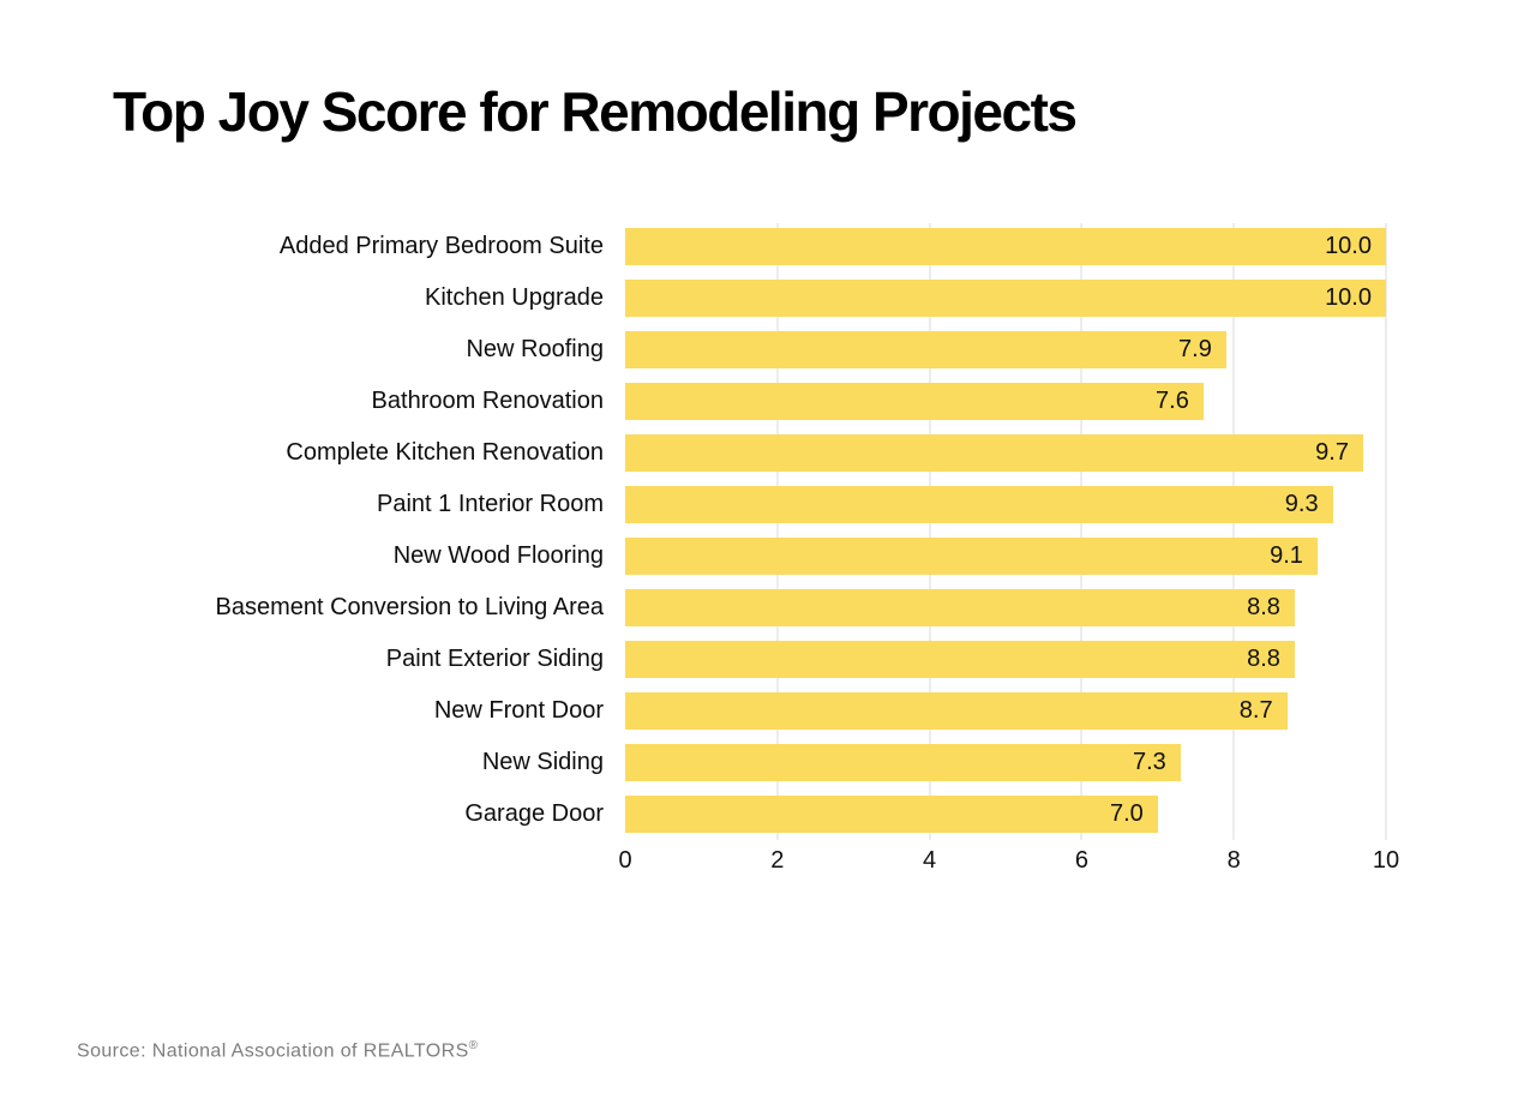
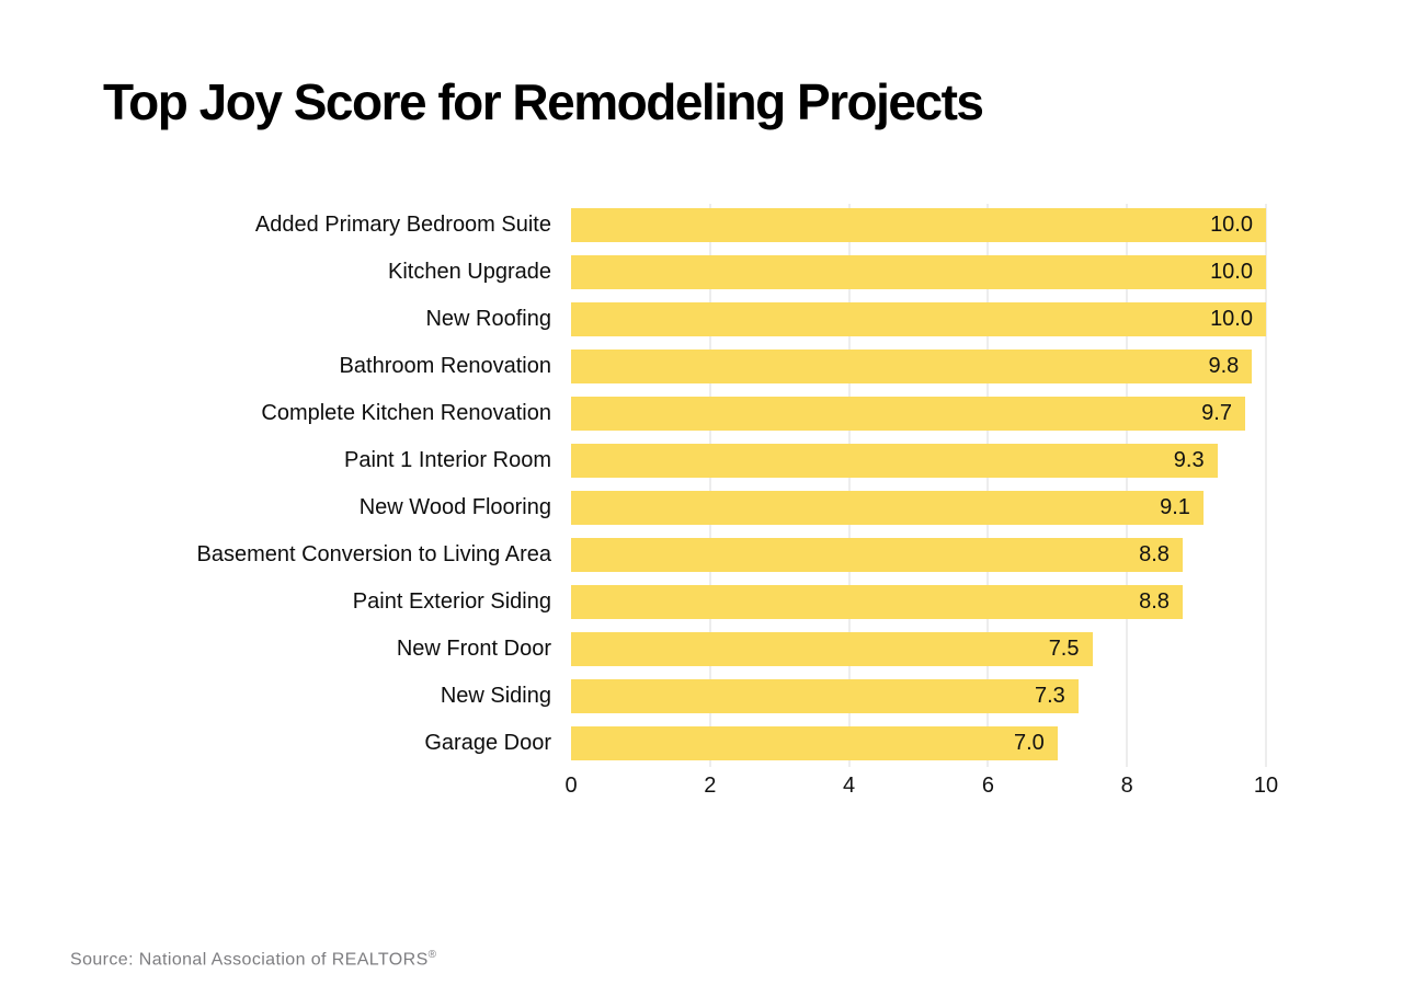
New Roofing: 7.9 -> 10.0
Bathroom Renovation: 7.6 -> 9.8
New Front Door: 8.7 -> 7.5
